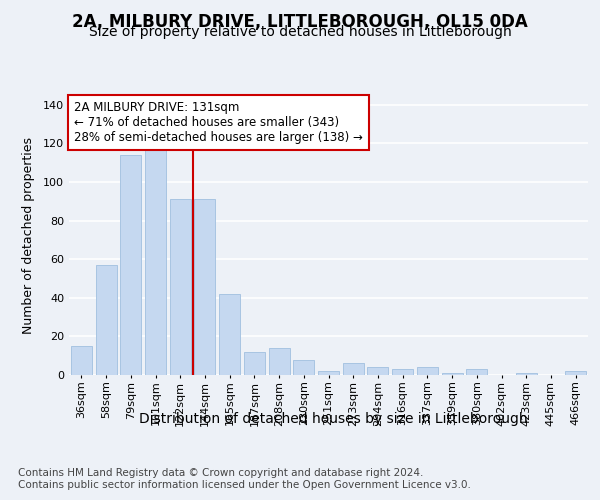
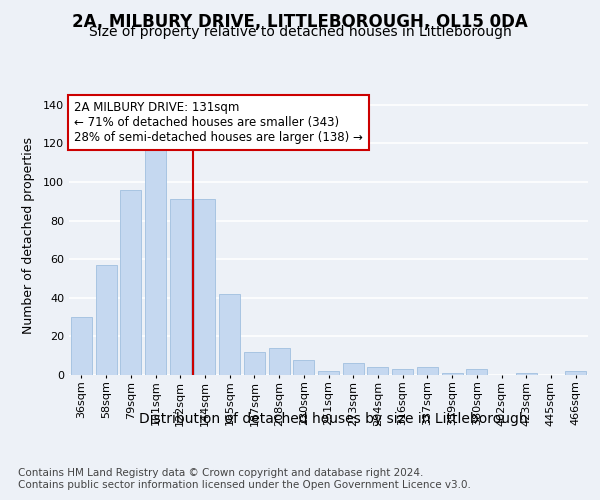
36sqm: 15 -> 30
79sqm: 114 -> 96
